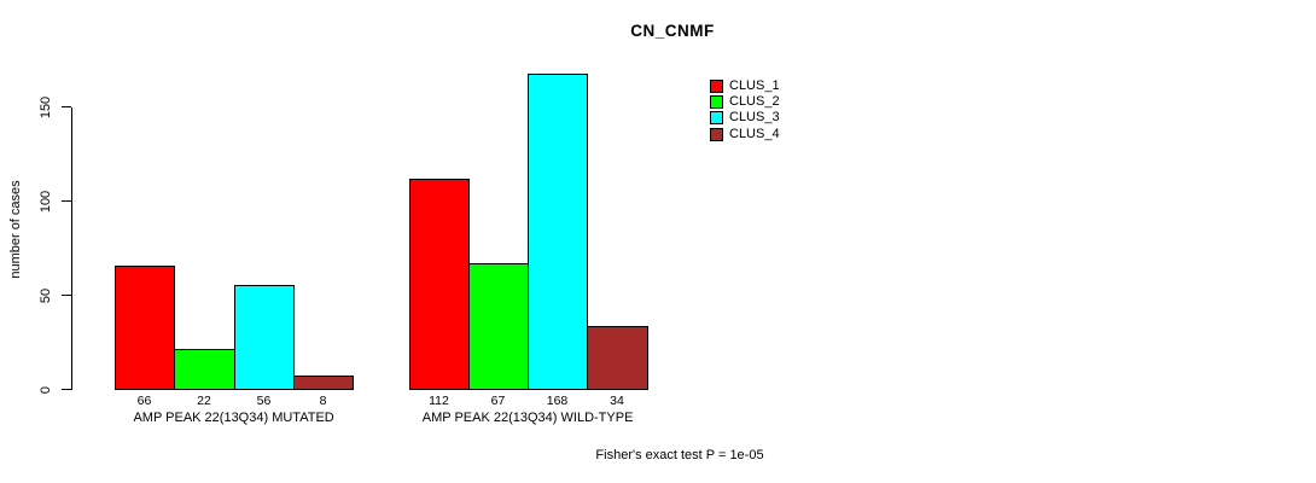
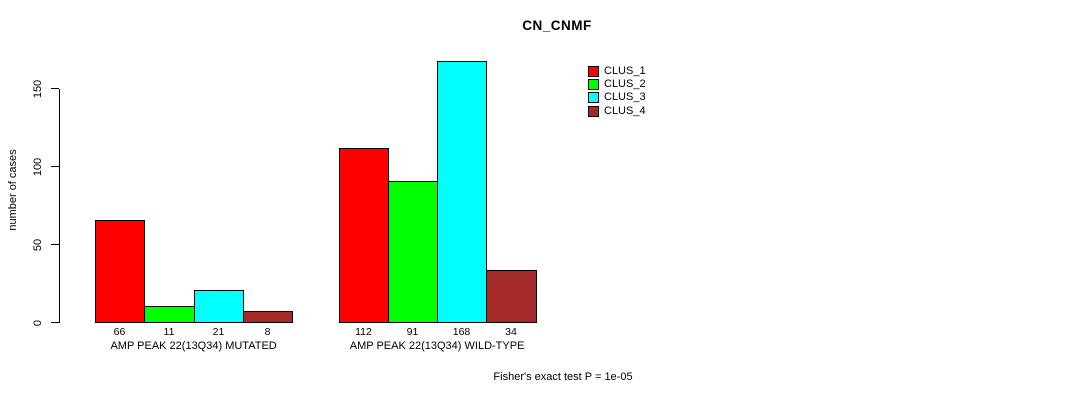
CLUS_2/AMP PEAK 22(13Q34) MUTATED: 22 -> 11
CLUS_3/AMP PEAK 22(13Q34) MUTATED: 56 -> 21
CLUS_2/AMP PEAK 22(13Q34) WILD-TYPE: 67 -> 91
